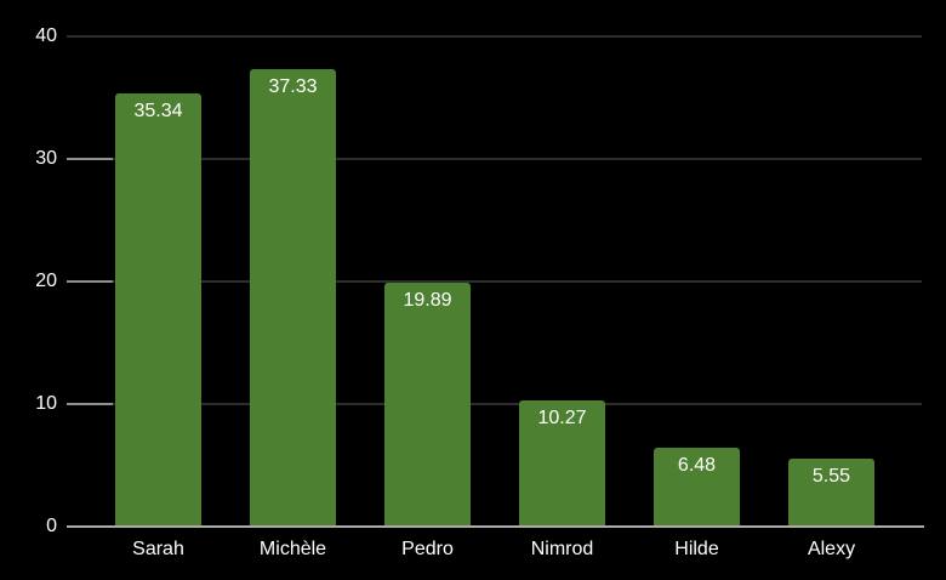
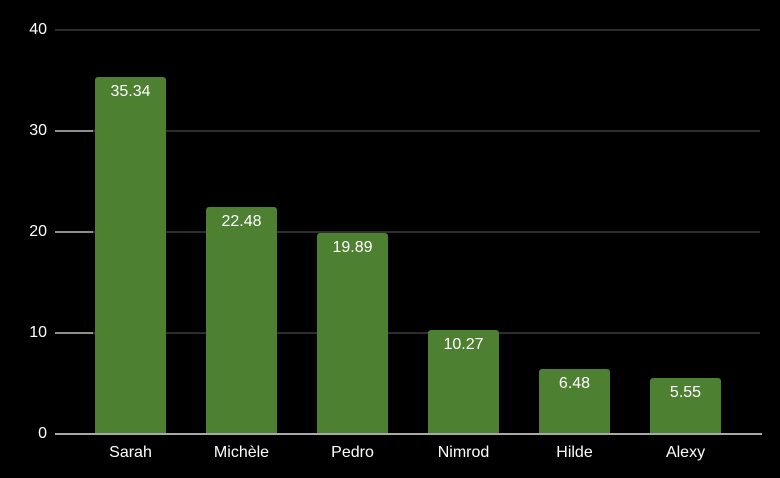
Michèle: 37.33 -> 22.48
